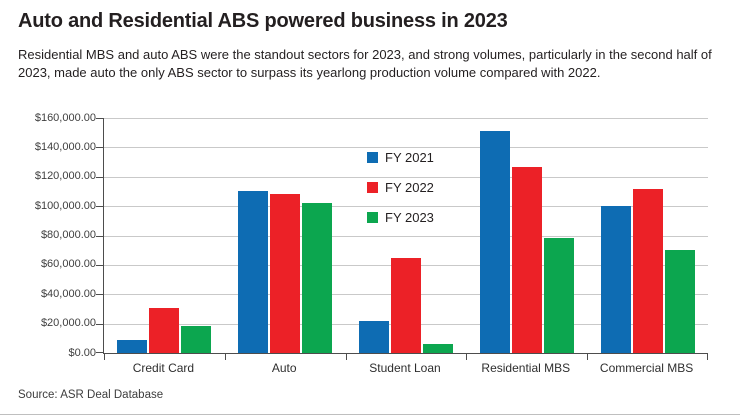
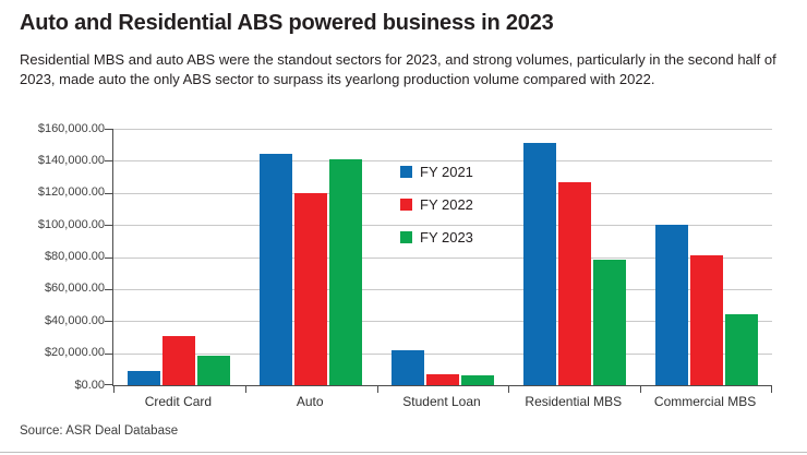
FY 2021/Auto: $110000 -> $144000
FY 2022/Auto: $108000 -> $120000
FY 2023/Auto: $102000 -> $141000
FY 2022/Student Loan: $65000 -> $7000
FY 2022/Commercial MBS: $112000 -> $81000
FY 2023/Commercial MBS: $70000 -> $44000
